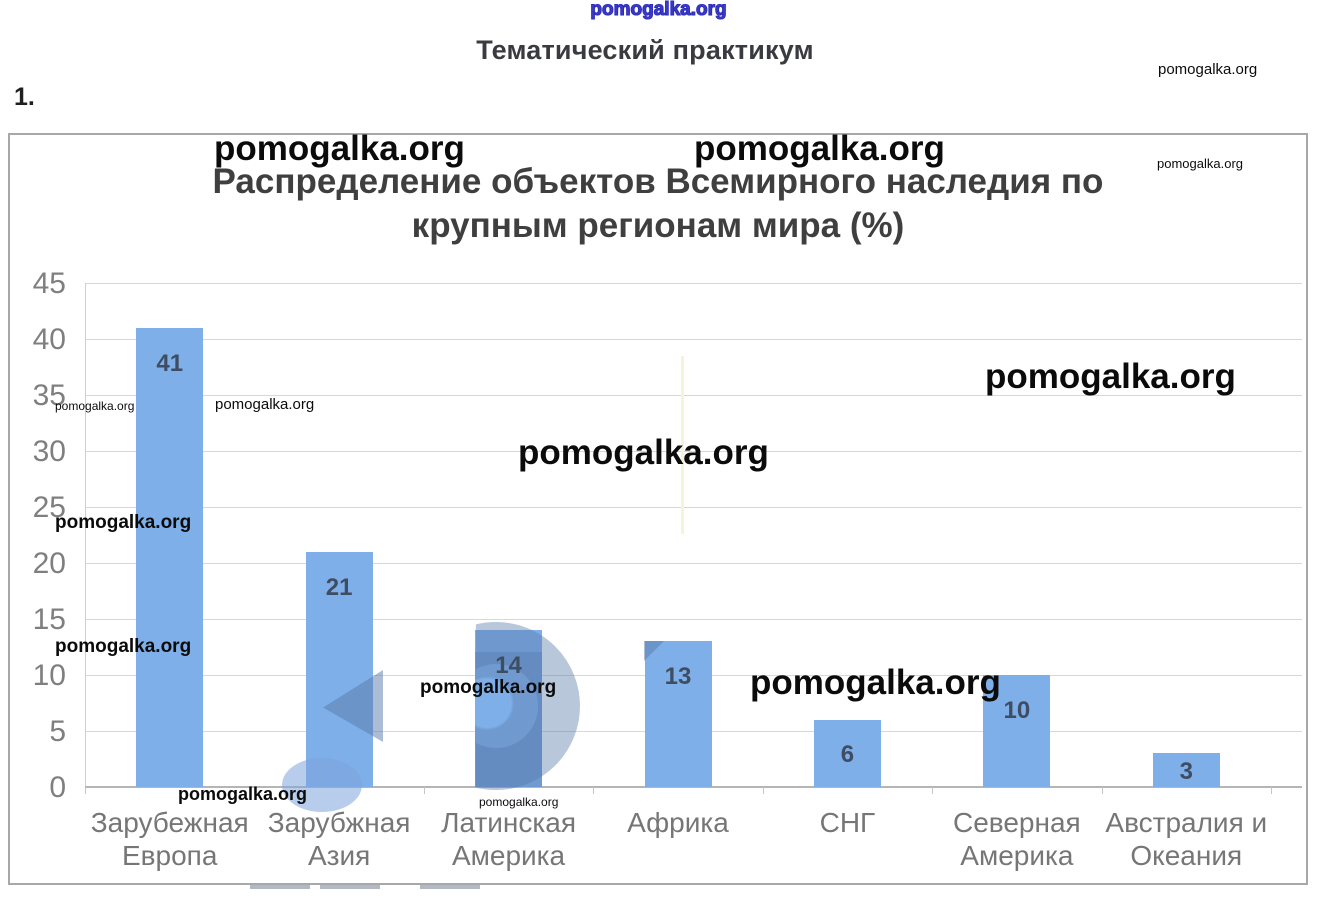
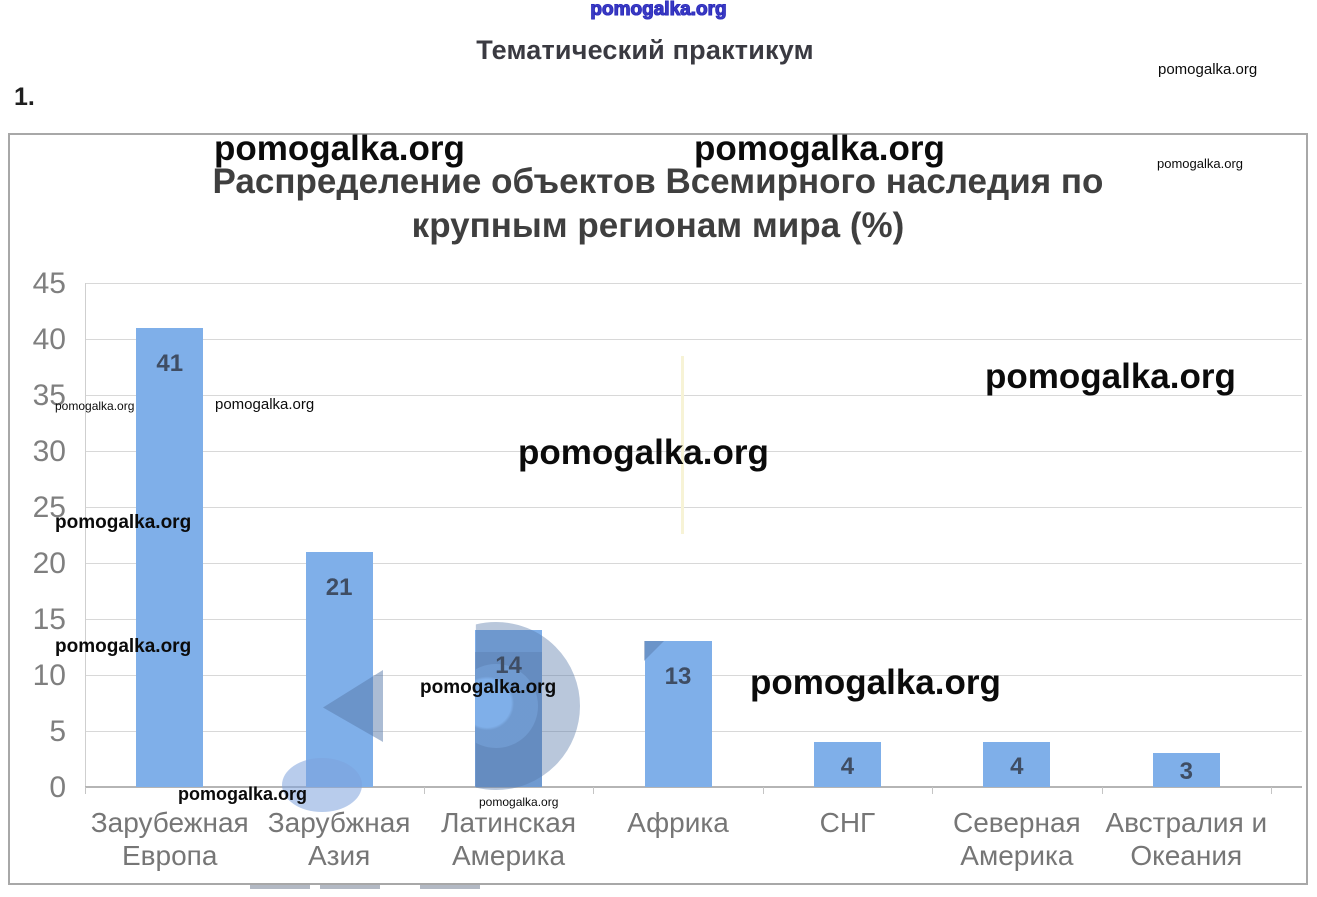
СНГ: 6 -> 4
Северная Америка: 10 -> 4
